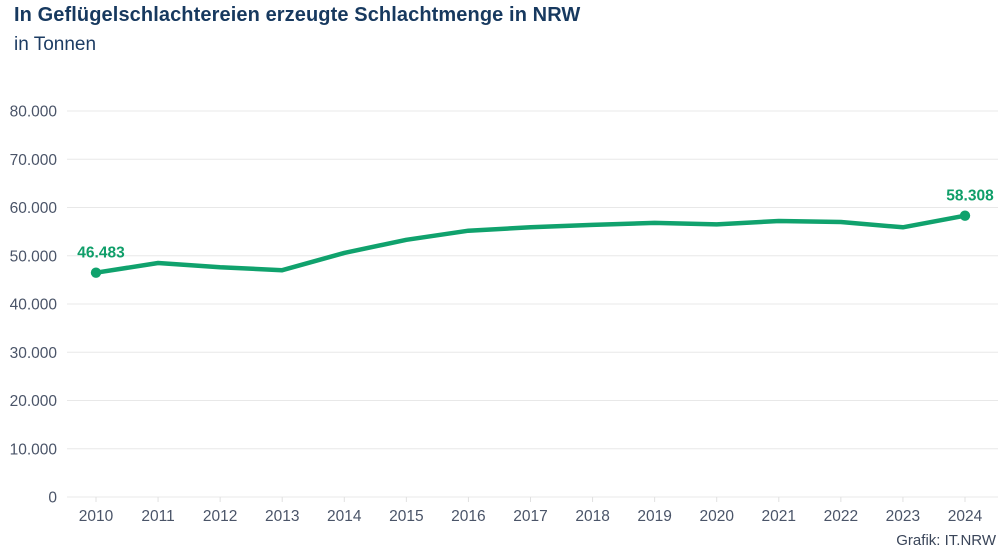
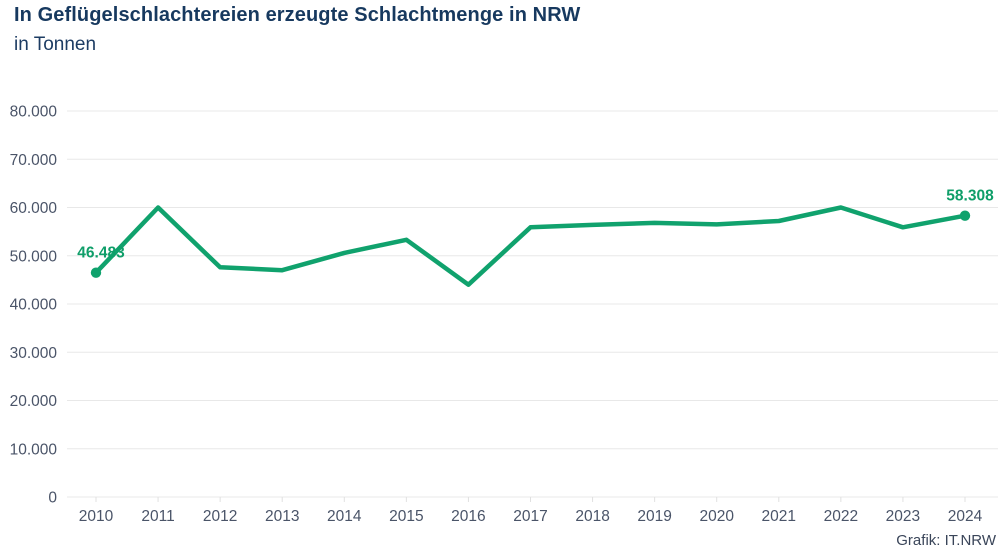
2011: 48000 -> 60000
2016: 55000 -> 44000
2022: 57000 -> 60000
